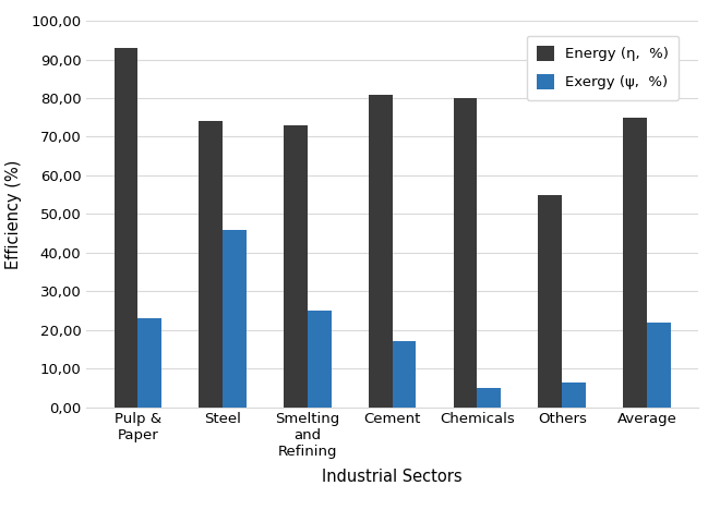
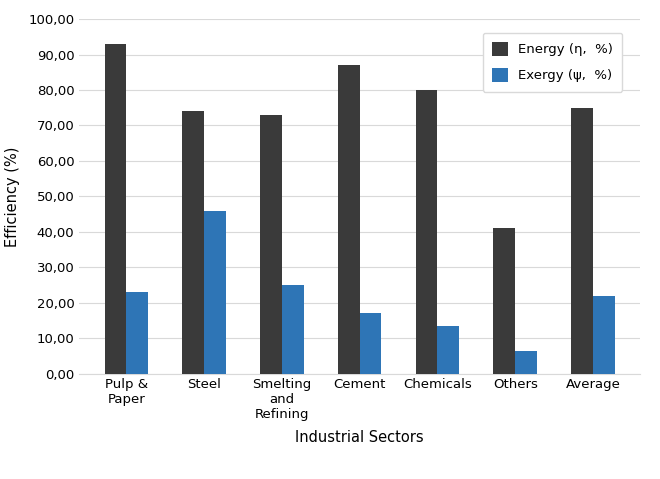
Energy (η, %)/Cement: 81 -> 87
Exergy (ψ, %)/Chemicals: 5,0 -> 13,5
Energy (η, %)/Others: 55 -> 41
